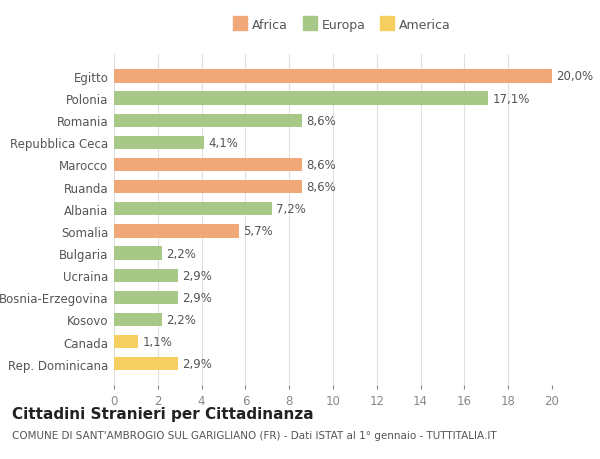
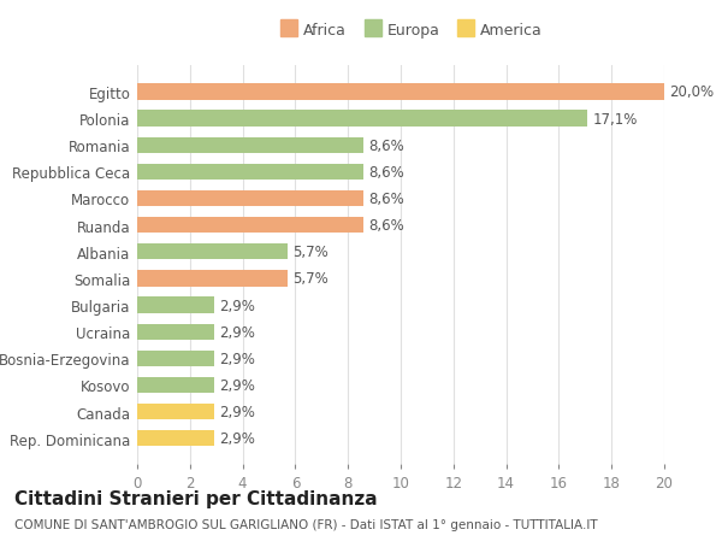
Repubblica Ceca: 4,1% -> 8,6%
Albania: 7,2% -> 5,7%
Bulgaria: 2,2% -> 2,9%
Kosovo: 2,2% -> 2,9%
Canada: 1,1% -> 2,9%
